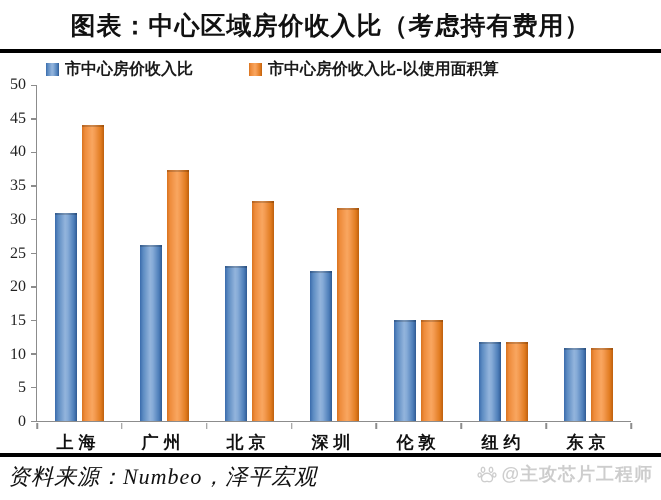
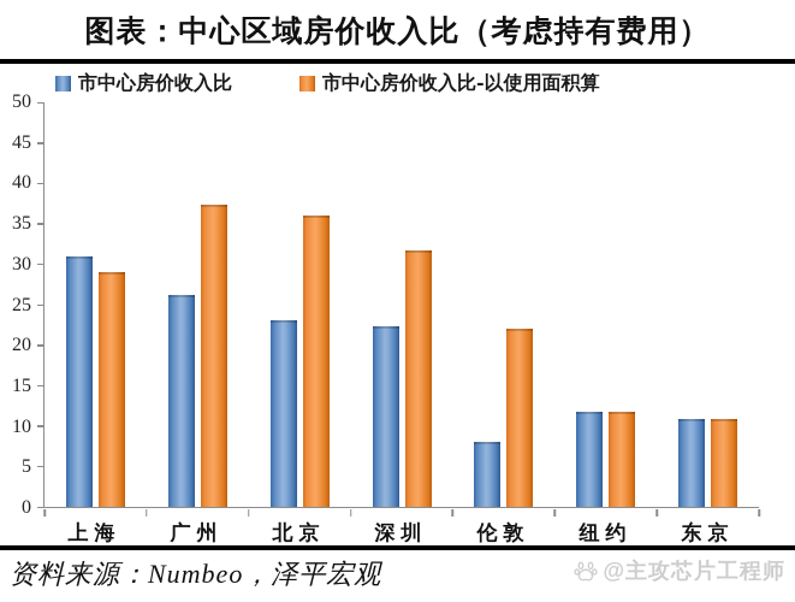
市中心房价收入比-以使用面积算/上海: 44 -> 29
市中心房价收入比-以使用面积算/北京: 33 -> 36
市中心房价收入比/伦敦: 15 -> 8
市中心房价收入比-以使用面积算/伦敦: 15 -> 22
